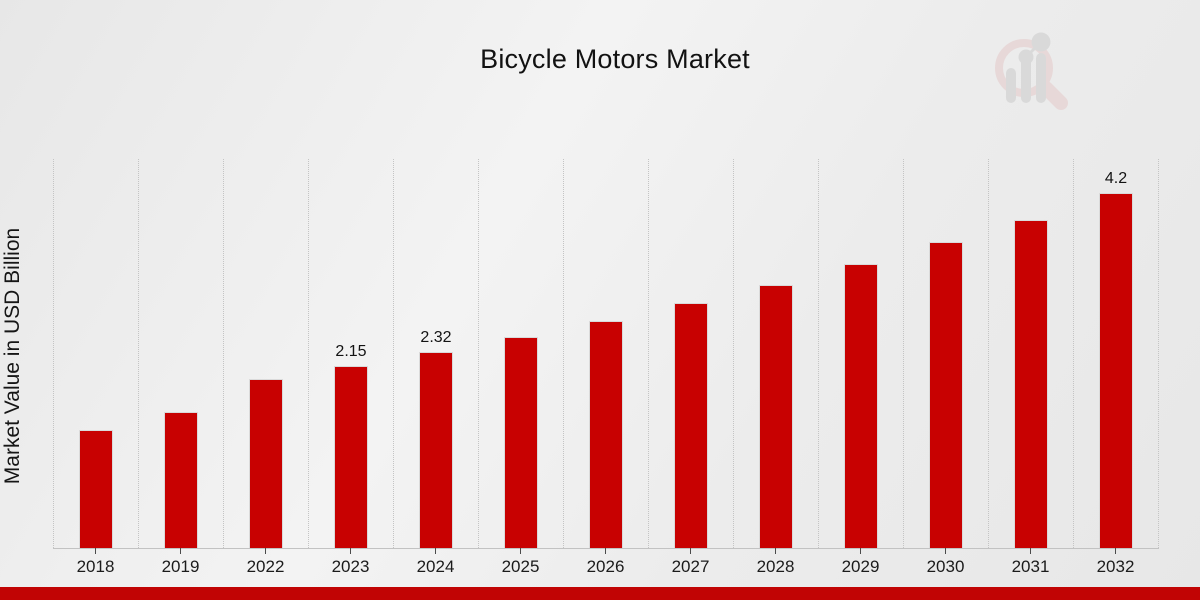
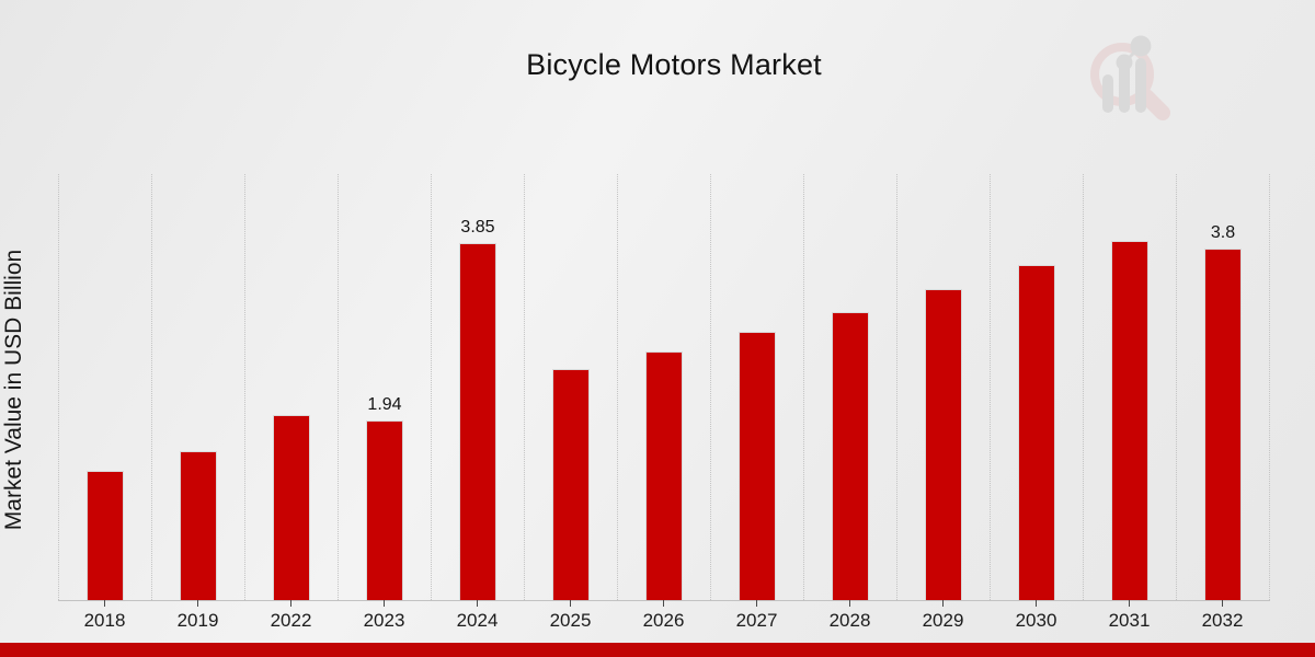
2023: 2.15 -> 1.94
2024: 2.32 -> 3.85
2032: 4.2 -> 3.8
